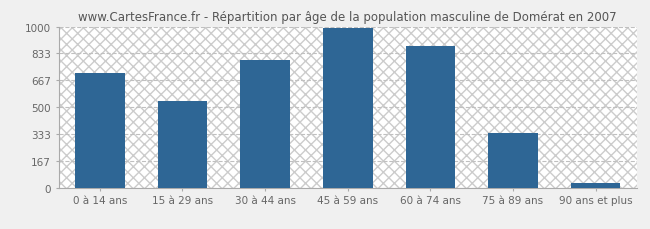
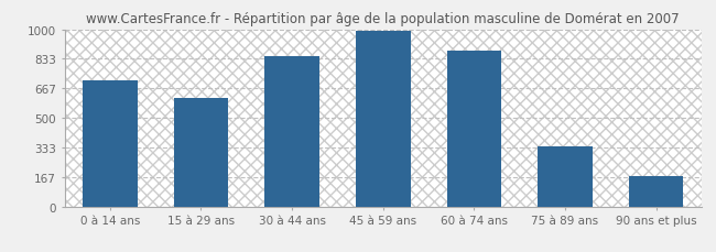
15 à 29 ans: 540 -> 610
30 à 44 ans: 790 -> 850
90 ans et plus: 30 -> 170
